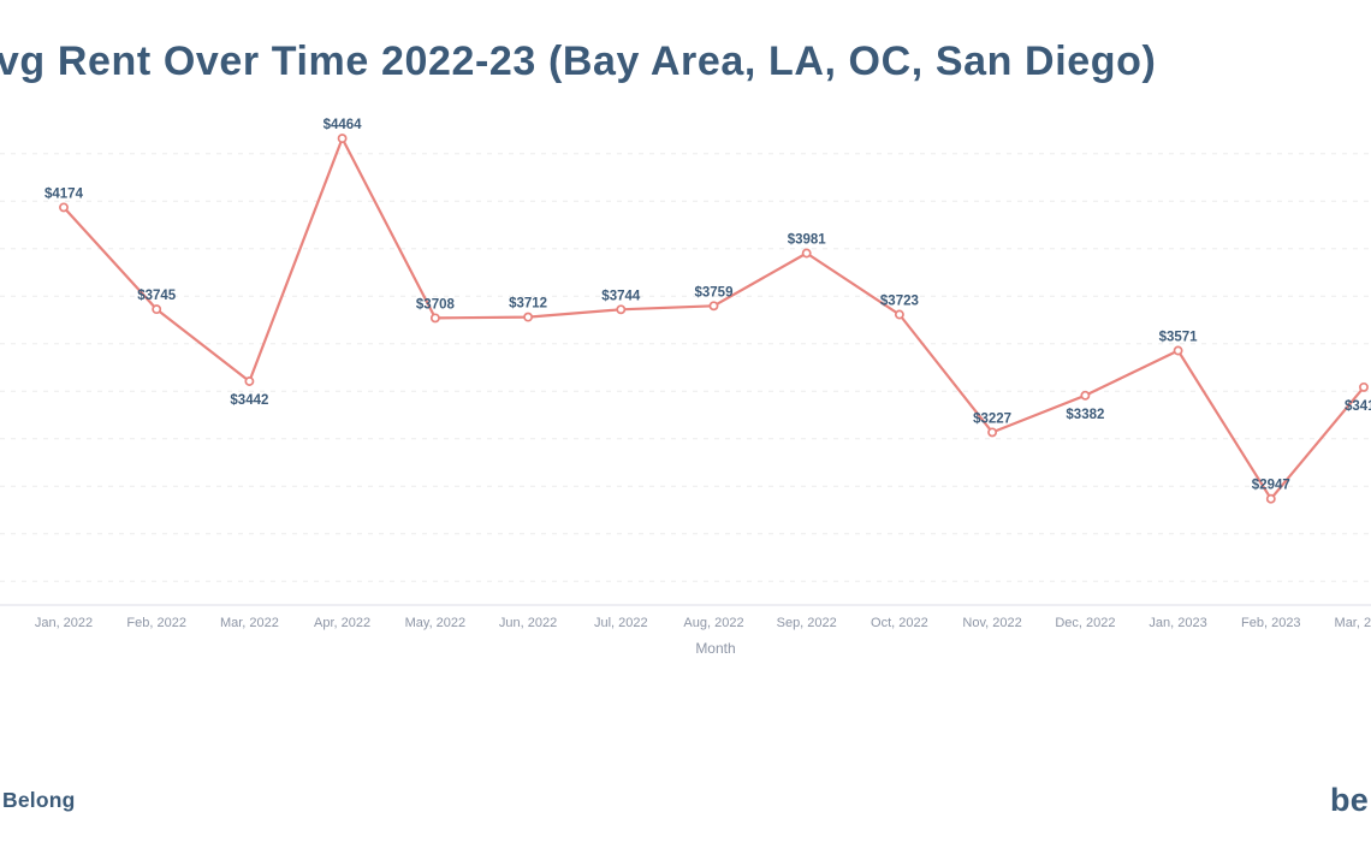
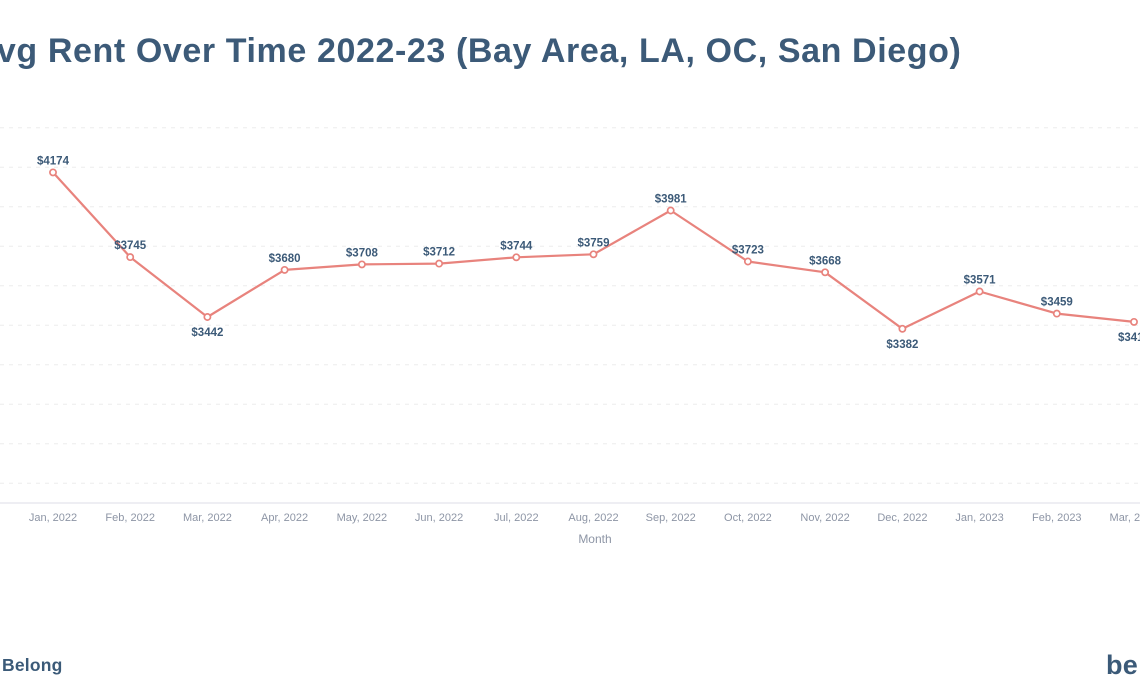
Apr, 2022: $4464 -> $3680
Nov, 2022: $3227 -> $3668
Feb, 2023: $2947 -> $3459
